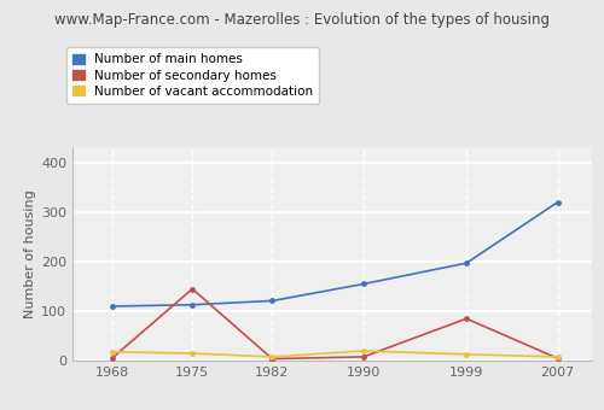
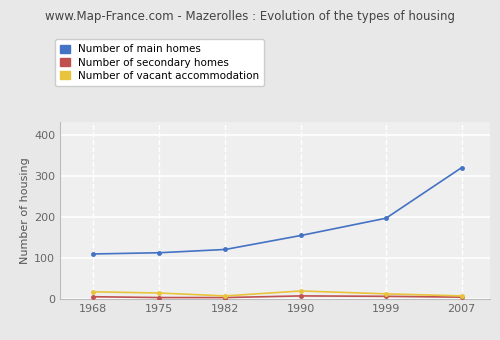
Number of secondary homes/1975: 145 -> 4
Number of secondary homes/1999: 85 -> 7
